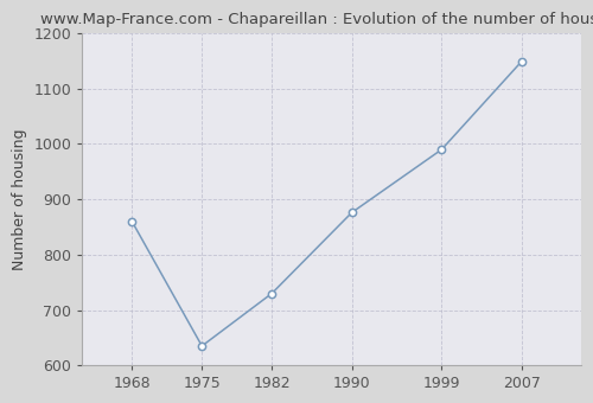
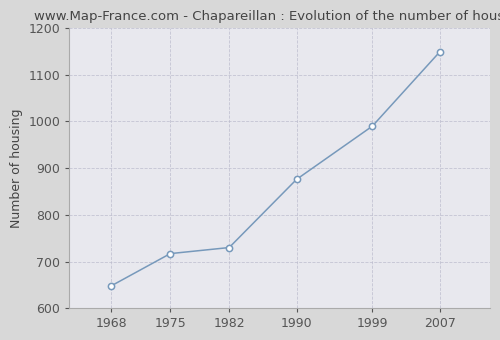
1968: 860 -> 648
1975: 635 -> 717
